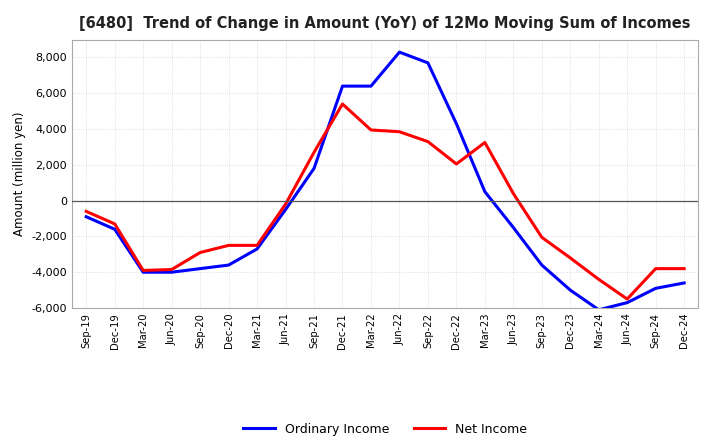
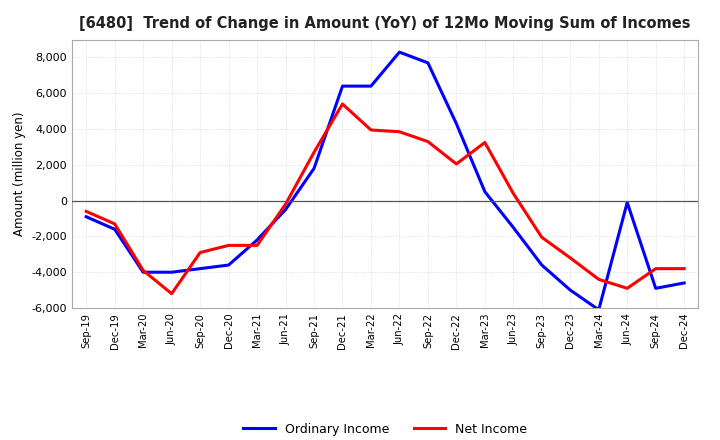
Net Income/Jun-20: -3,800 -> -5,200
Ordinary Income/Mar-21: -2,700 -> -2,200
Ordinary Income/Jun-24: -5,700 -> -100
Net Income/Jun-24: -5,500 -> -4,900
